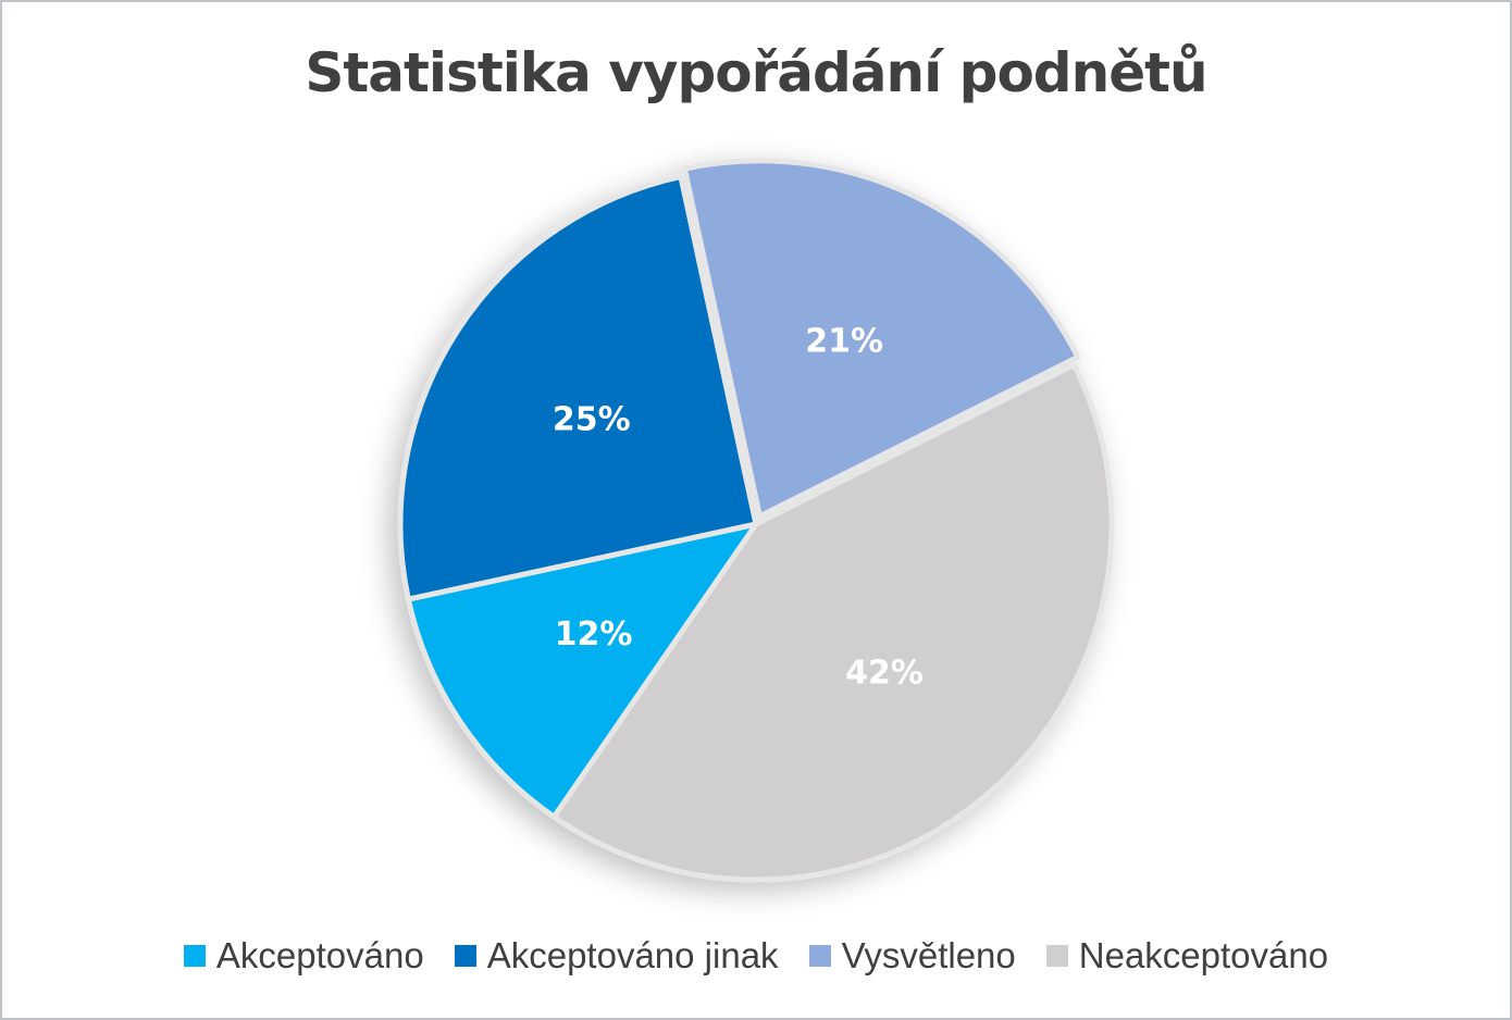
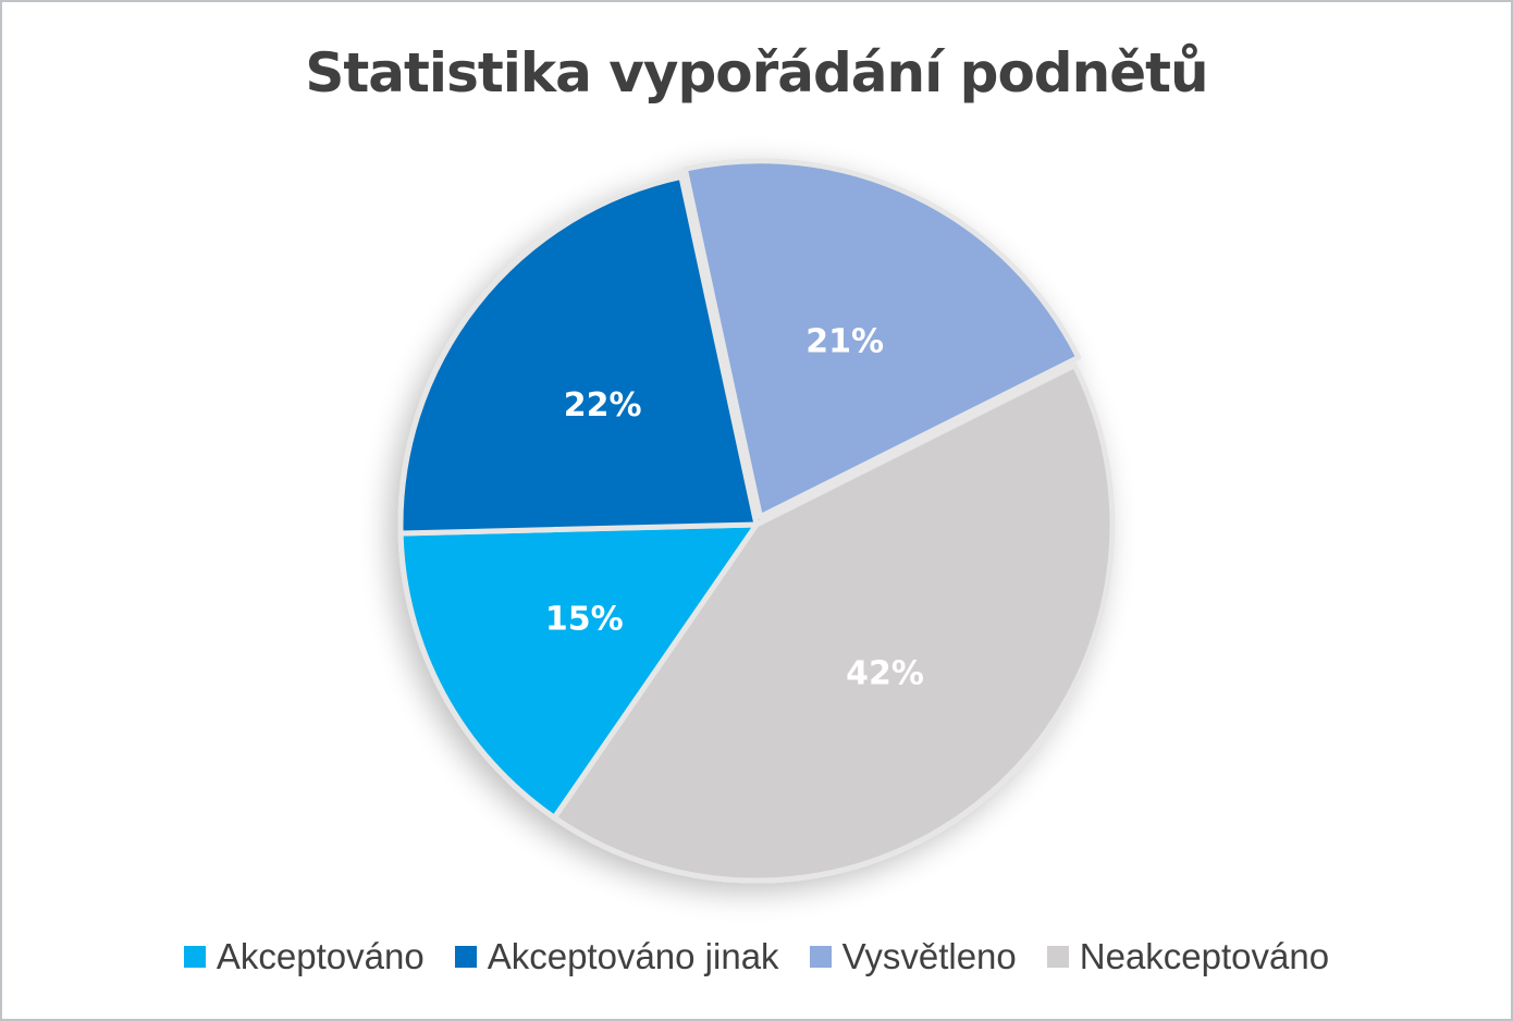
Akceptováno: 12% -> 15%
Akceptováno jinak: 25% -> 22%
